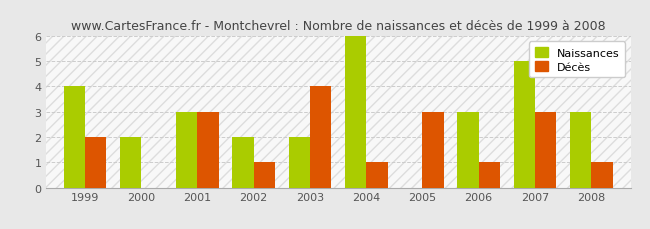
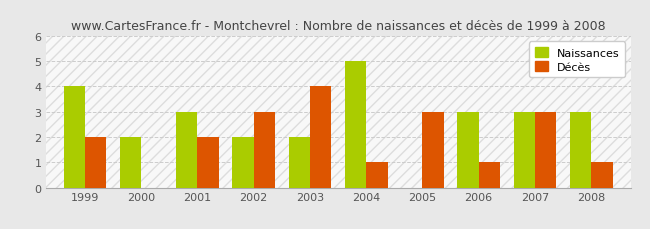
Décès/2001: 3 -> 2
Décès/2002: 1 -> 3
Naissances/2004: 6 -> 5
Naissances/2007: 5 -> 3
